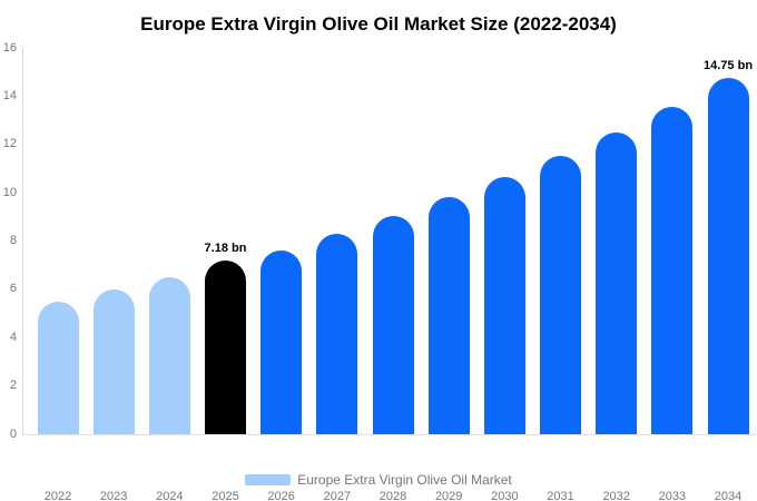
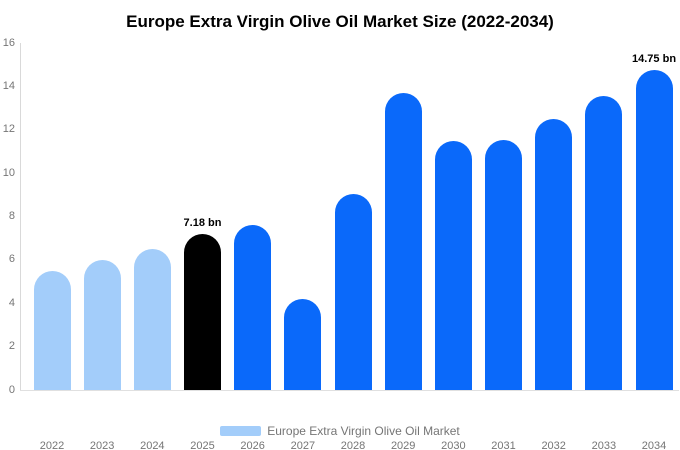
2027: 8.3 -> 4.2
2029: 9.8 -> 13.7
2030: 10.7 -> 11.5
